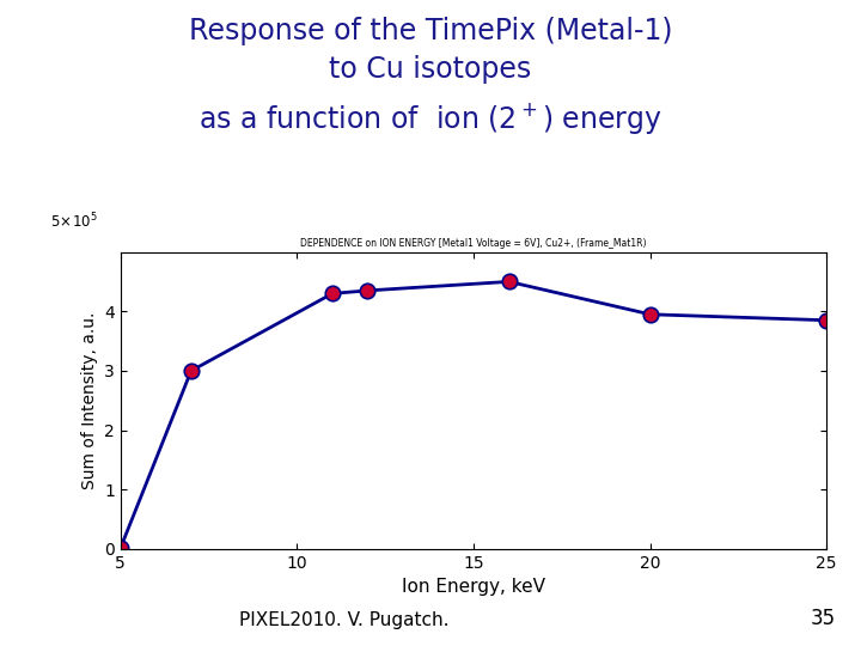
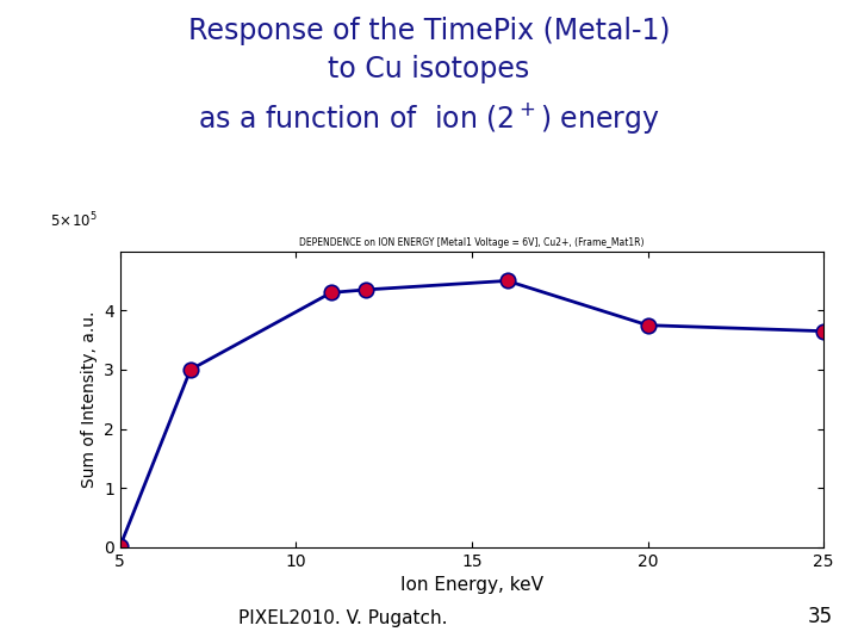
20: 3.95 -> 3.75
25: 3.85 -> 3.65
